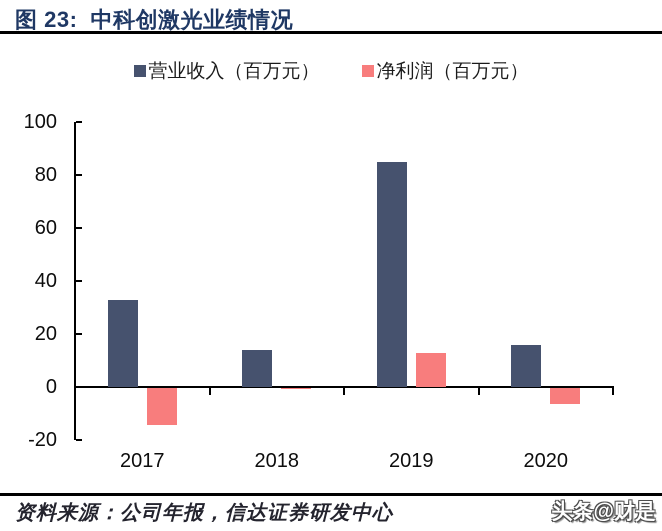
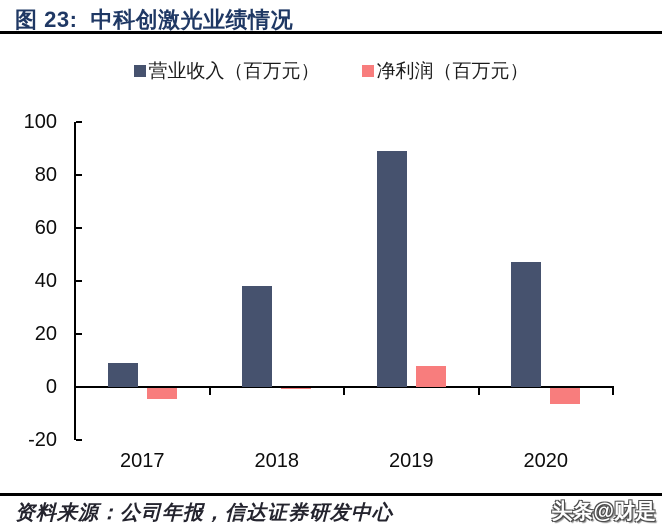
营业收入（百万元）/2017: 33 -> 9
净利润（百万元）/2017: -14 -> -4
营业收入（百万元）/2018: 14 -> 38
营业收入（百万元）/2019: 85 -> 89
净利润（百万元）/2019: 13 -> 8
营业收入（百万元）/2020: 16 -> 47
